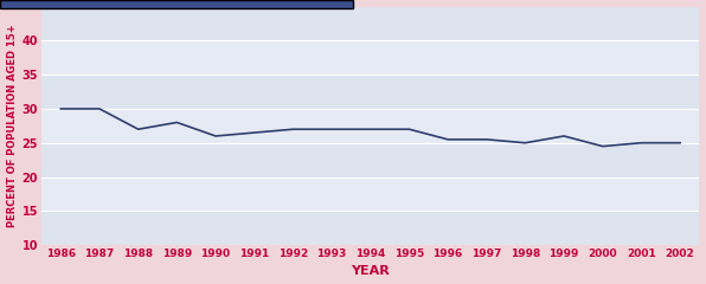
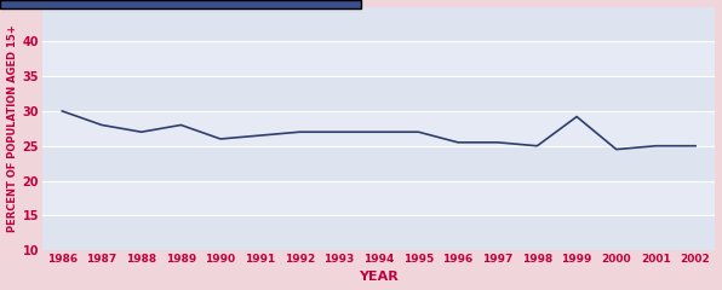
1987: 30.0 -> 28.0
1999: 26.0 -> 29.2
